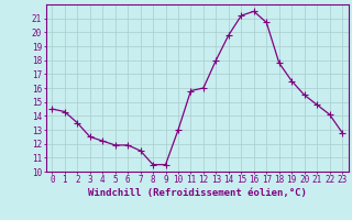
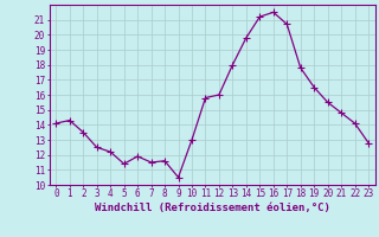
0: 14.5 -> 14.1
5: 11.9 -> 11.4
8: 10.5 -> 11.6
